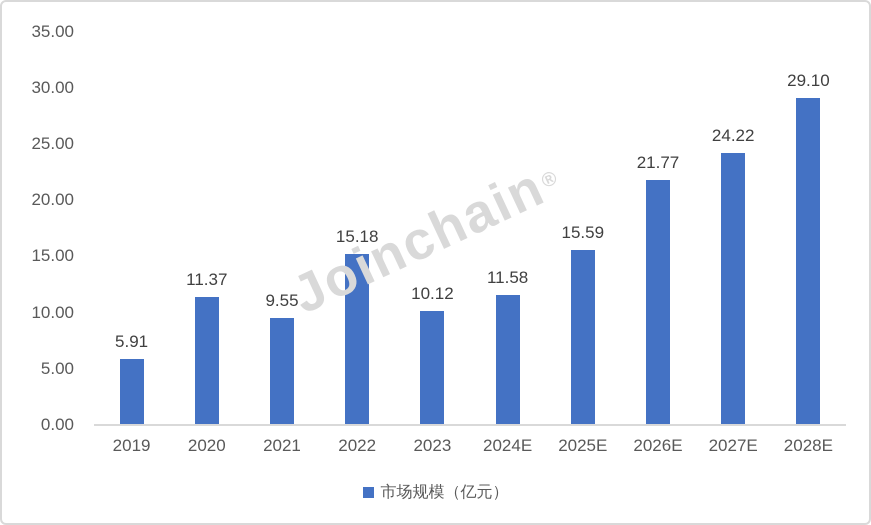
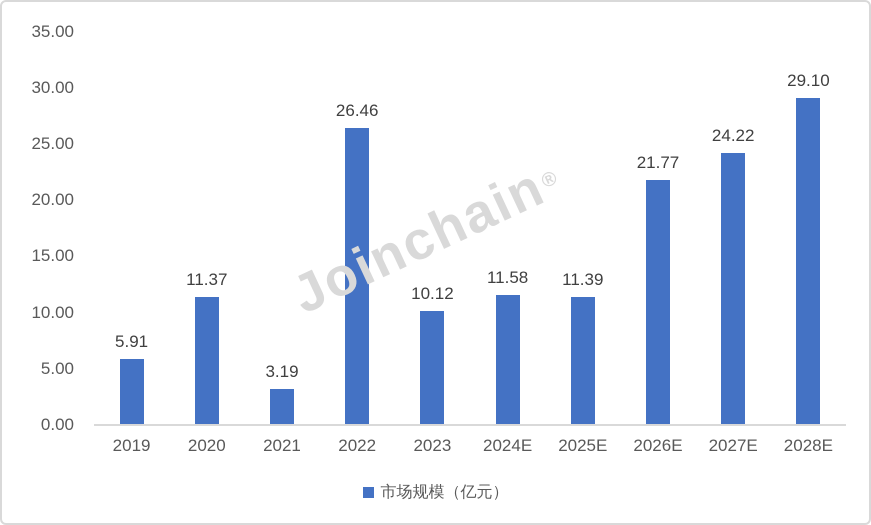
2021: 9.55 -> 3.19
2022: 15.18 -> 26.46
2025E: 15.59 -> 11.39
